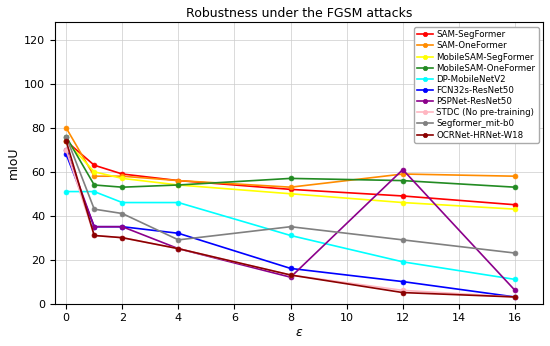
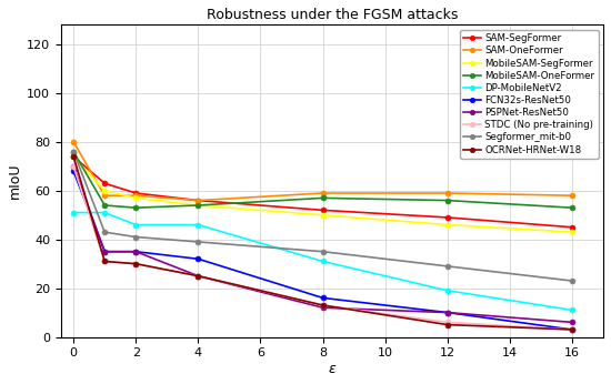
Segformer_mit-b0/4: 29 -> 39
SAM-OneFormer/8: 53 -> 59
PSPNet-ResNet50/12: 61 -> 10
